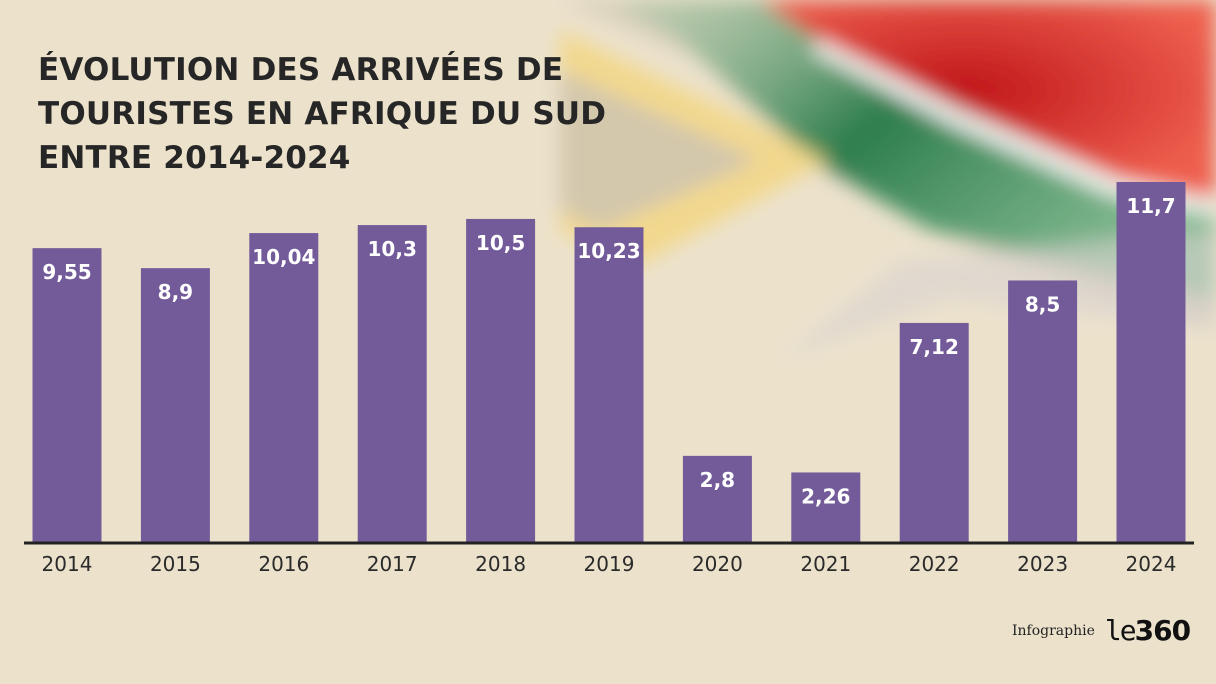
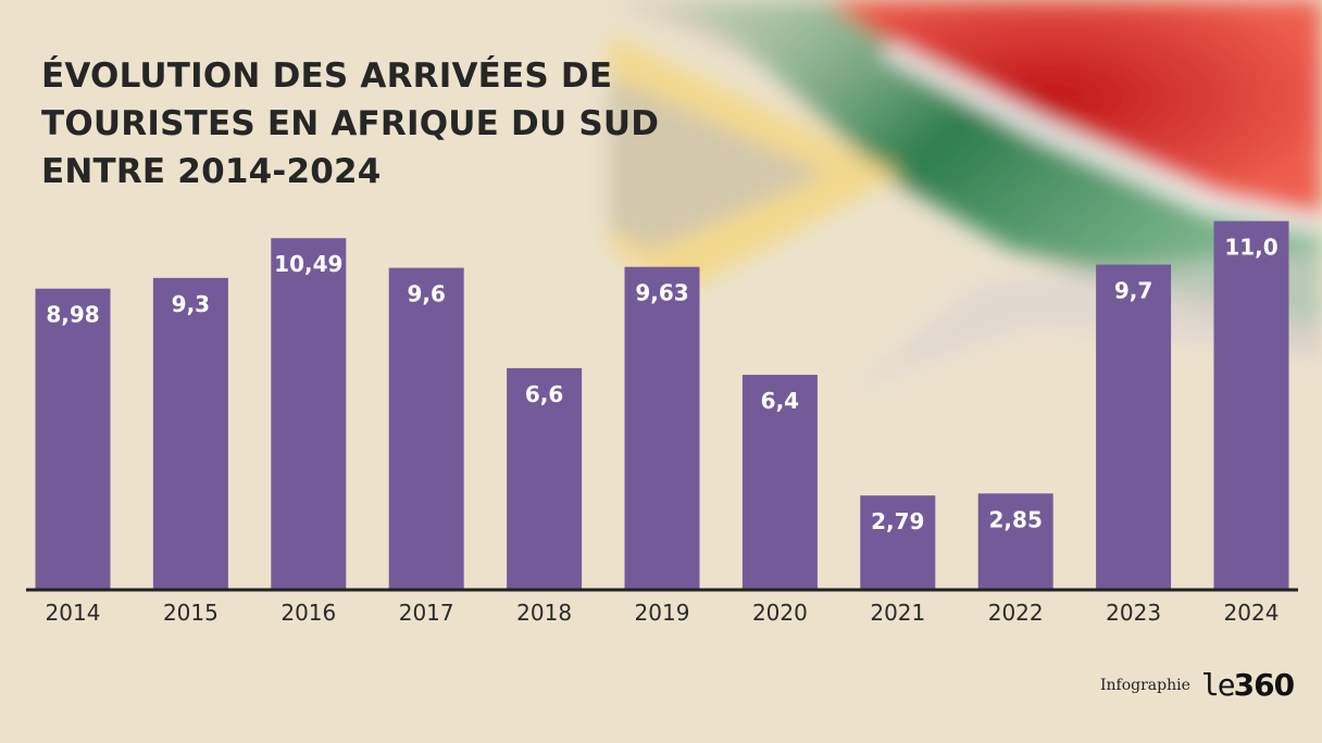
2014: 9,55 -> 8,98
2015: 8,9 -> 9,3
2016: 10,04 -> 10,49
2017: 10,3 -> 9,6
2018: 10,5 -> 6,6
2019: 10,23 -> 9,63
2020: 2,8 -> 6,4
2021: 2,26 -> 2,79
2022: 7,12 -> 2,85
2023: 8,5 -> 9,7
2024: 11,7 -> 11,0
